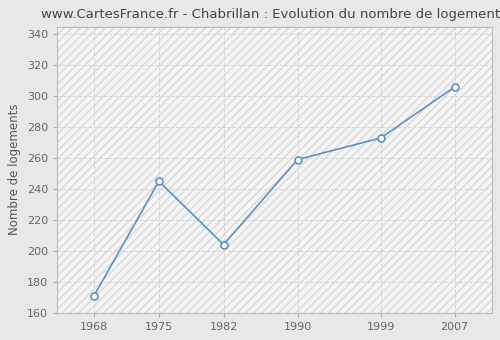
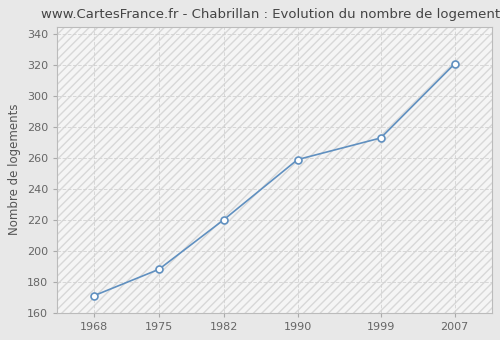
1975: 245 -> 188
1982: 204 -> 220
2007: 306 -> 321
